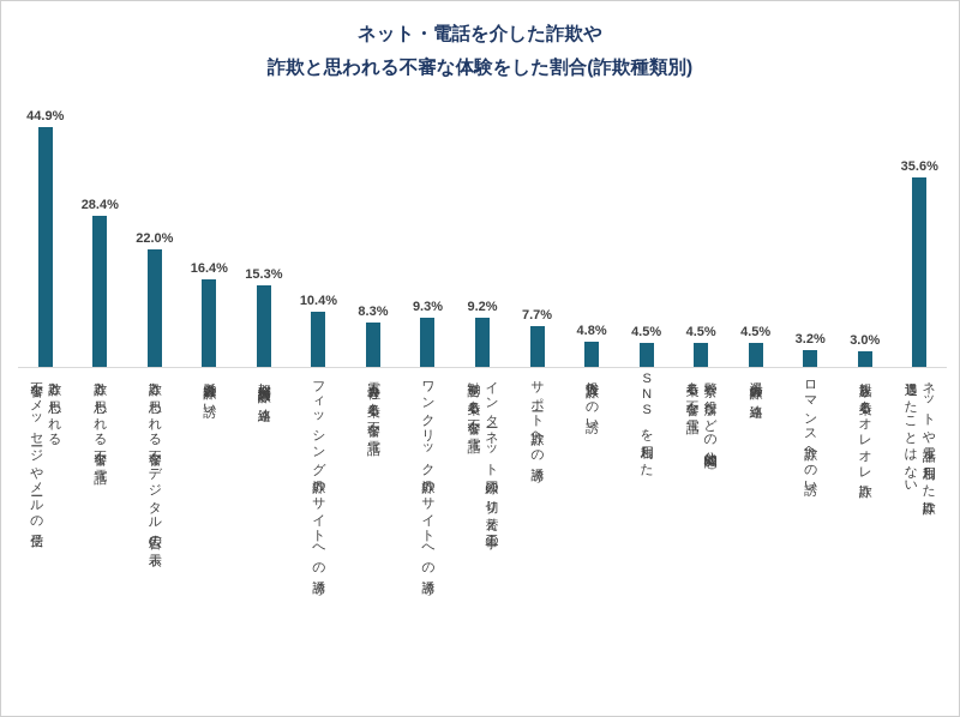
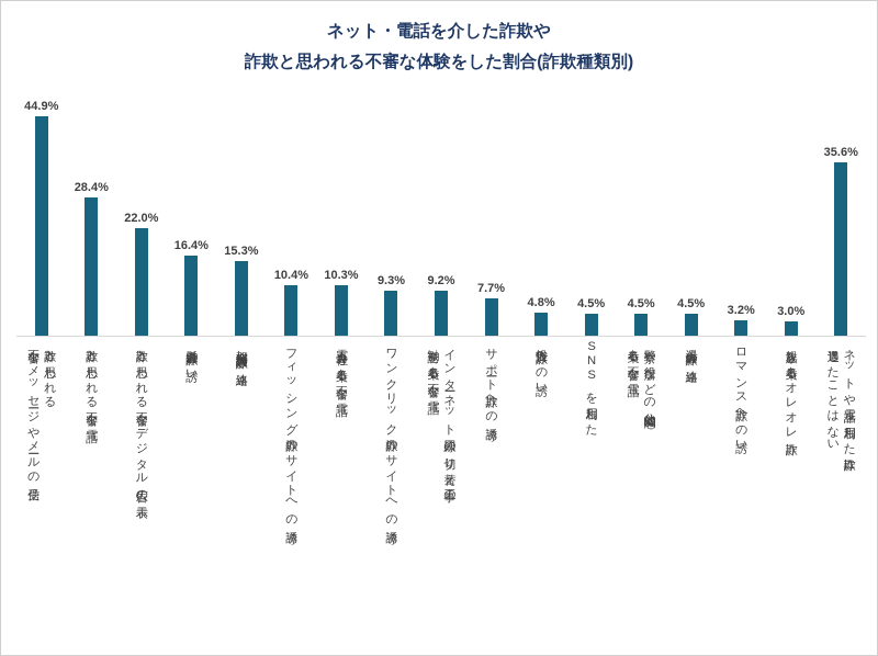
電力会社を名乗る不審な電話: 8.3% -> 10.3%
